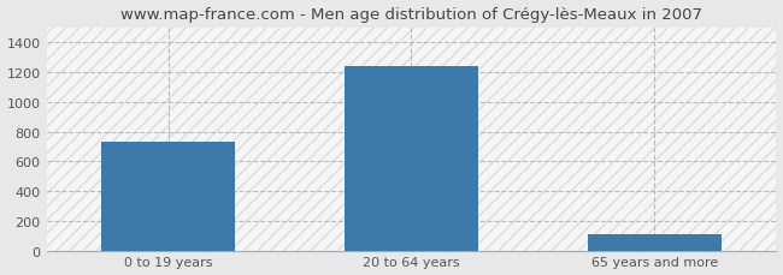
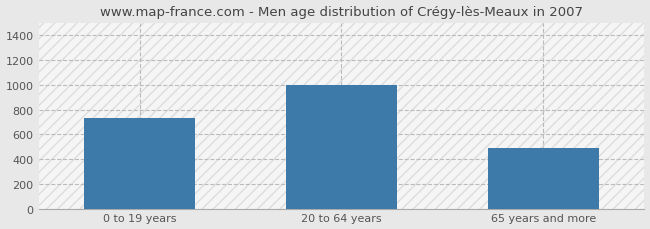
20 to 64 years: 1240 -> 1000
65 years and more: 110 -> 490
